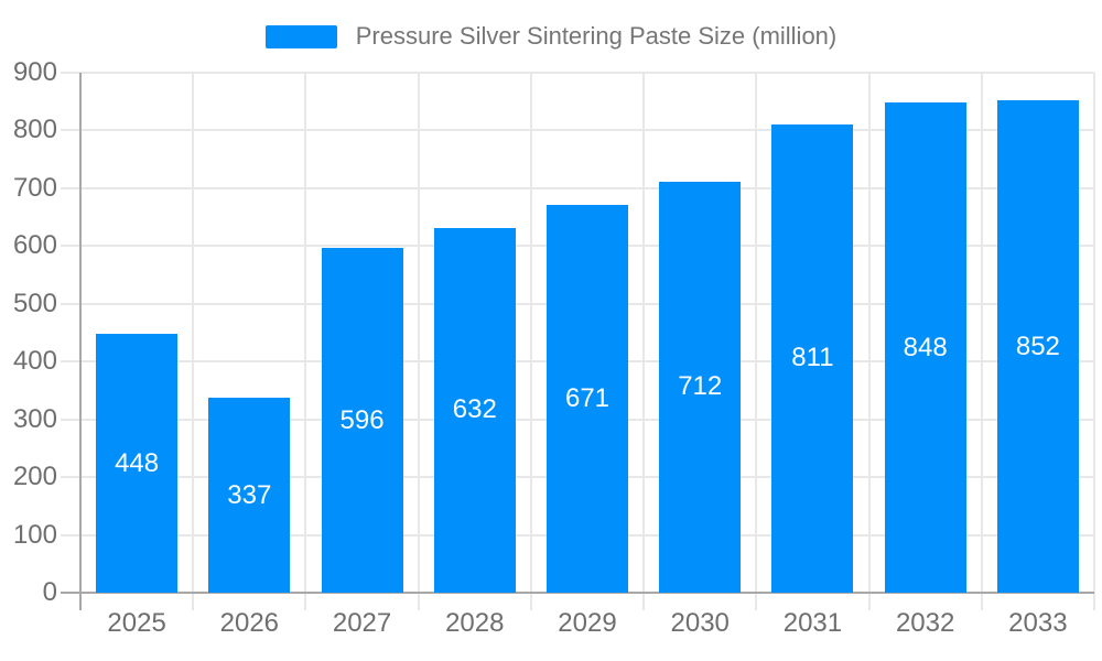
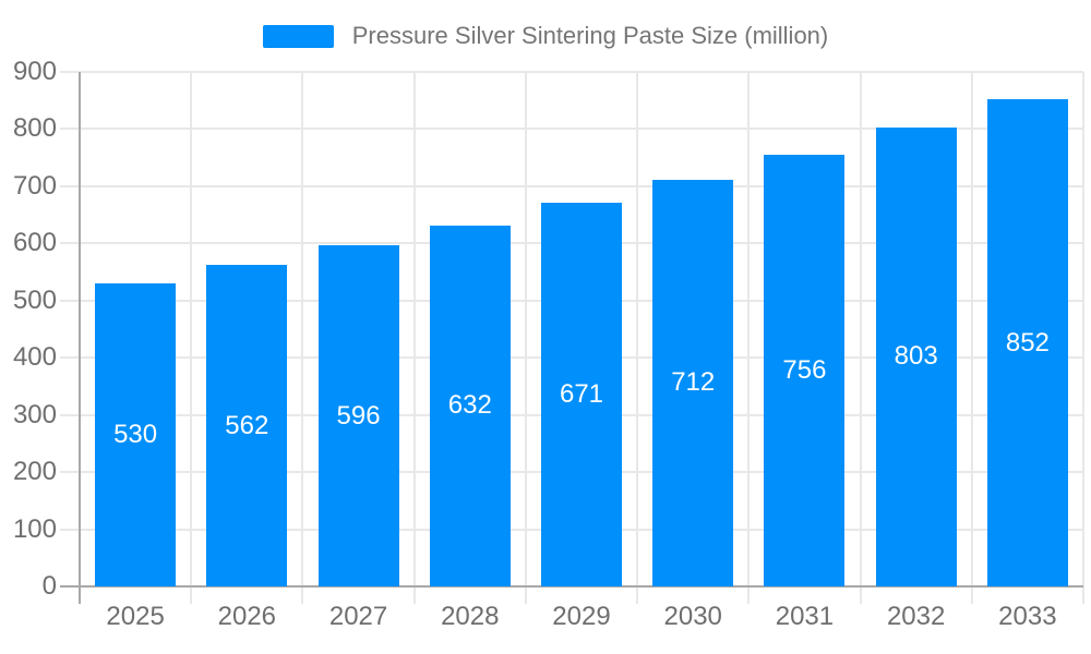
2025: 448 -> 530
2026: 337 -> 562
2031: 811 -> 756
2032: 848 -> 803
